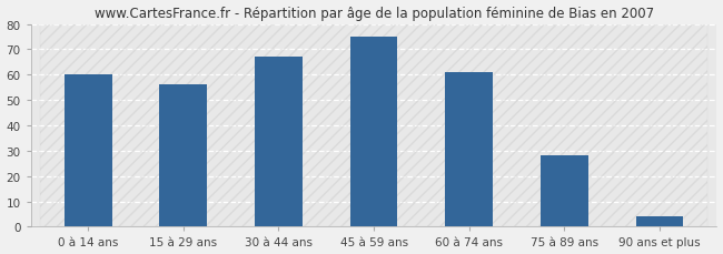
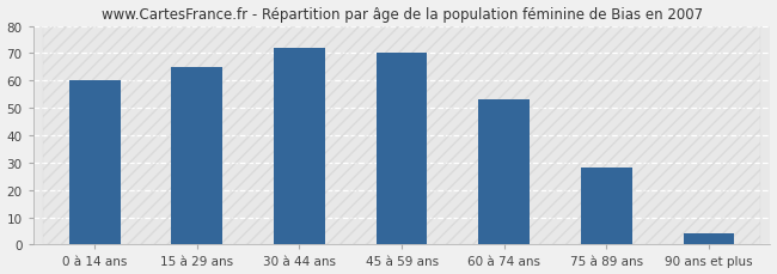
15 à 29 ans: 56 -> 65
30 à 44 ans: 67 -> 72
45 à 59 ans: 75 -> 70
60 à 74 ans: 61 -> 53
